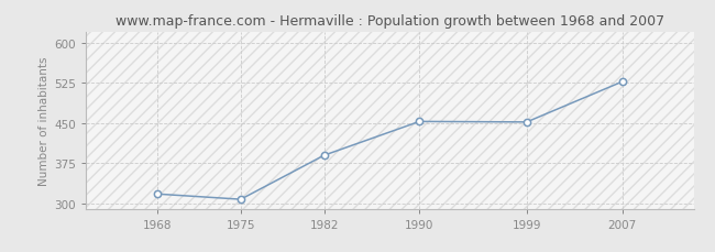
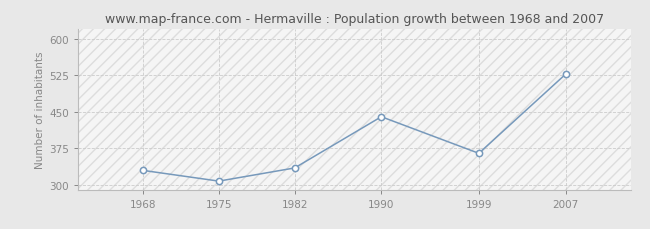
1968: 318 -> 330
1982: 390 -> 335
1990: 453 -> 440
1999: 452 -> 365
